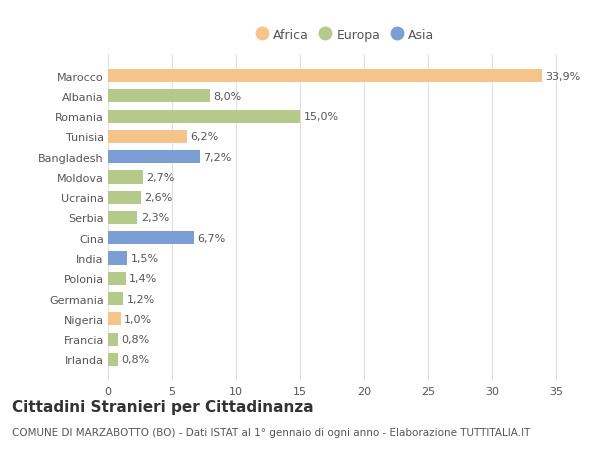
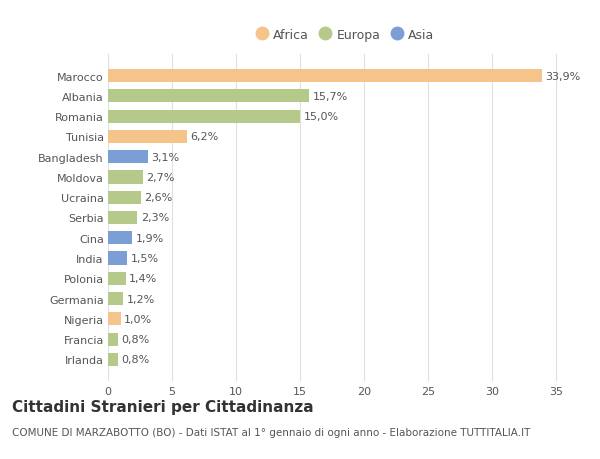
Albania: 8,0% -> 15,7%
Bangladesh: 7,2% -> 3,1%
Cina: 6,7% -> 1,9%
